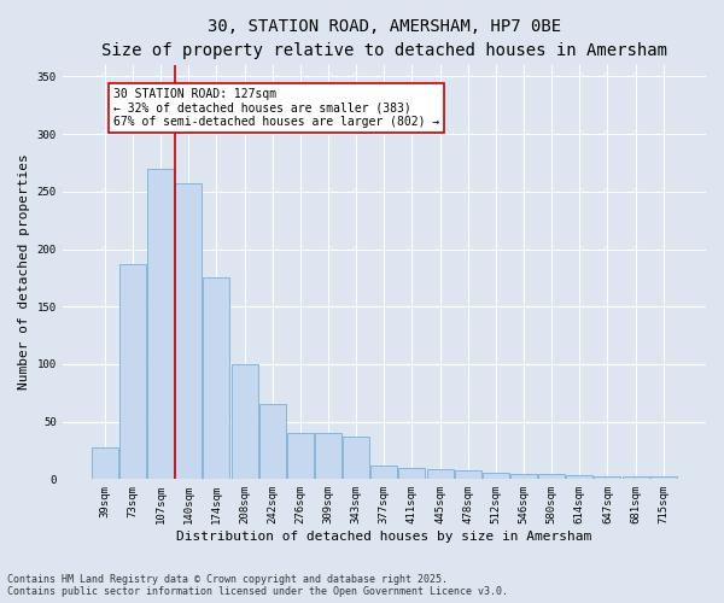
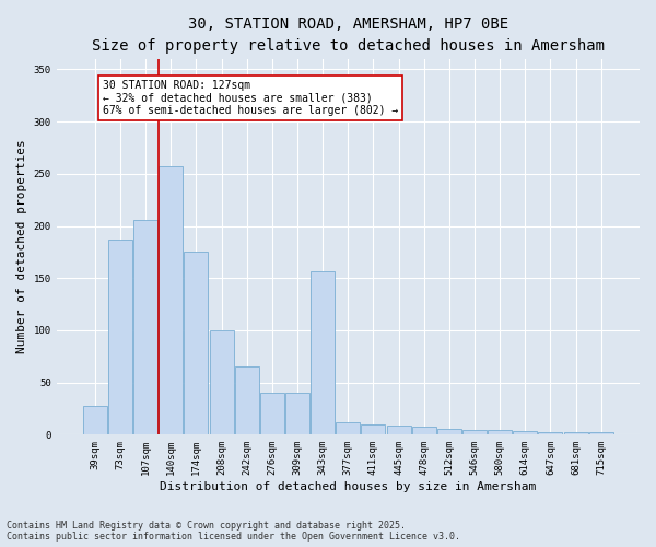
107sqm: 270 -> 206
343sqm: 37 -> 156
